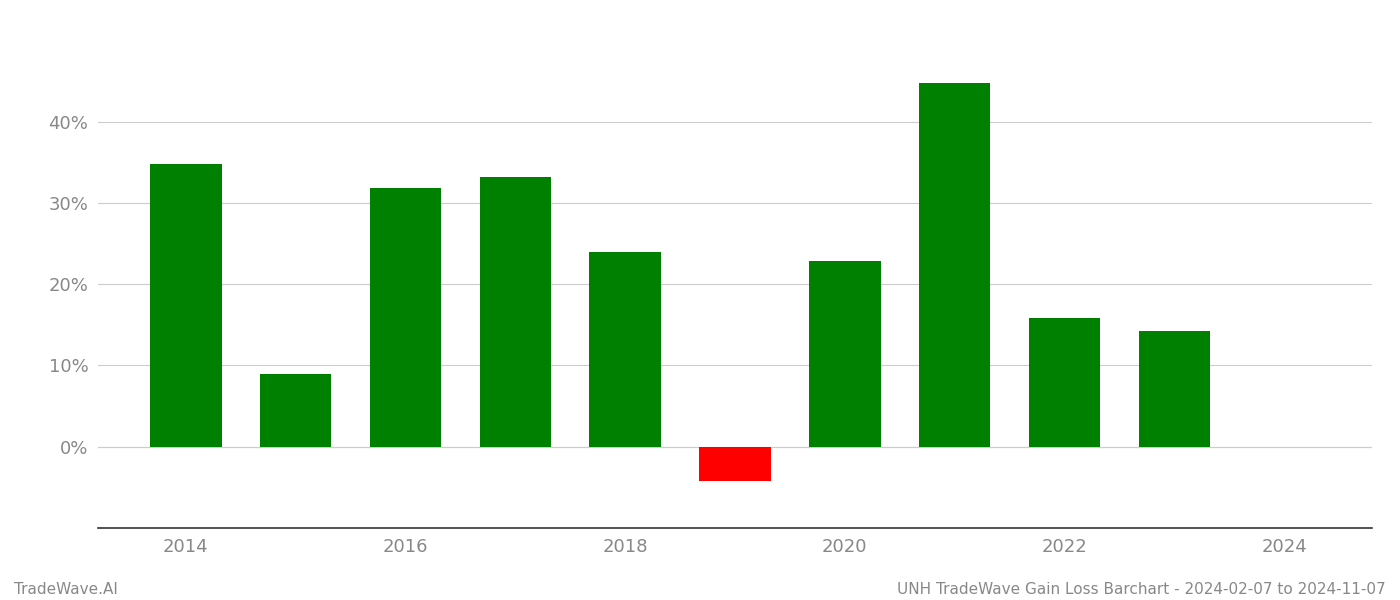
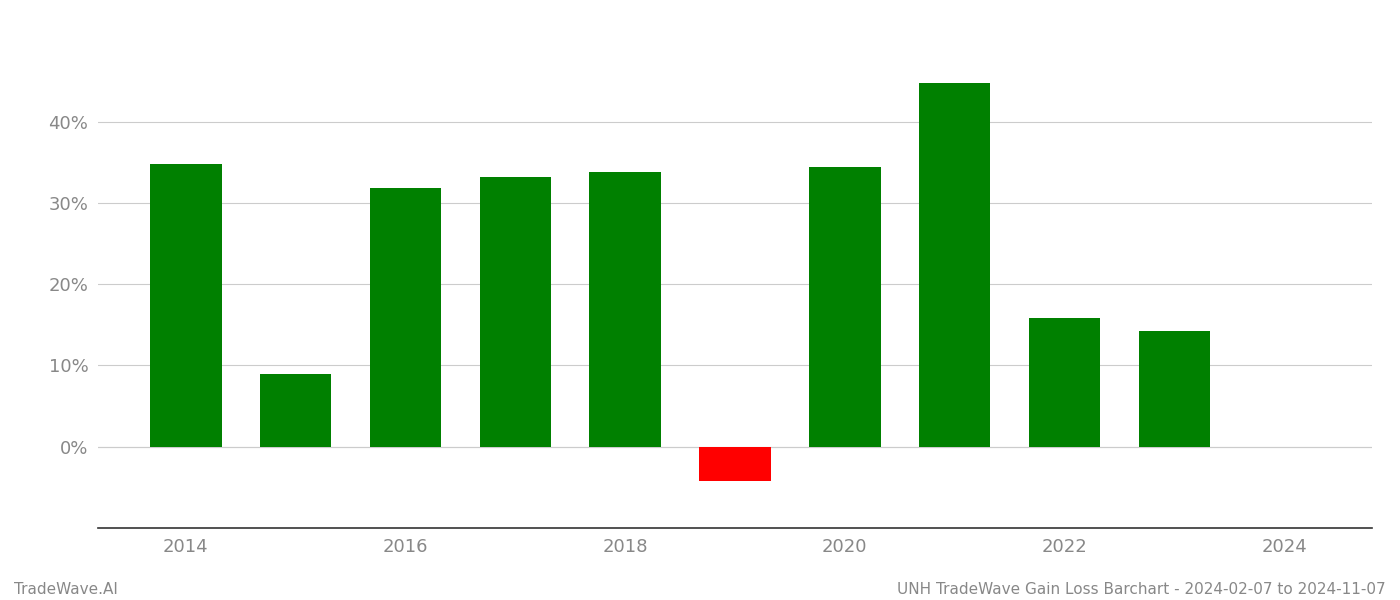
2018: 24.0% -> 33.8%
2020: 22.8% -> 34.4%
